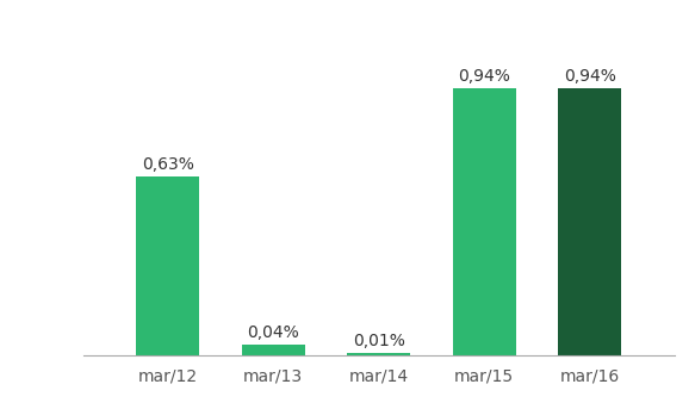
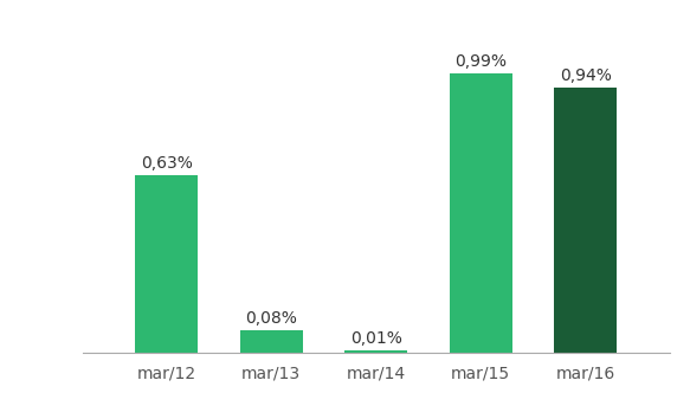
mar/13: 0,04% -> 0,08%
mar/15: 0,94% -> 0,99%
